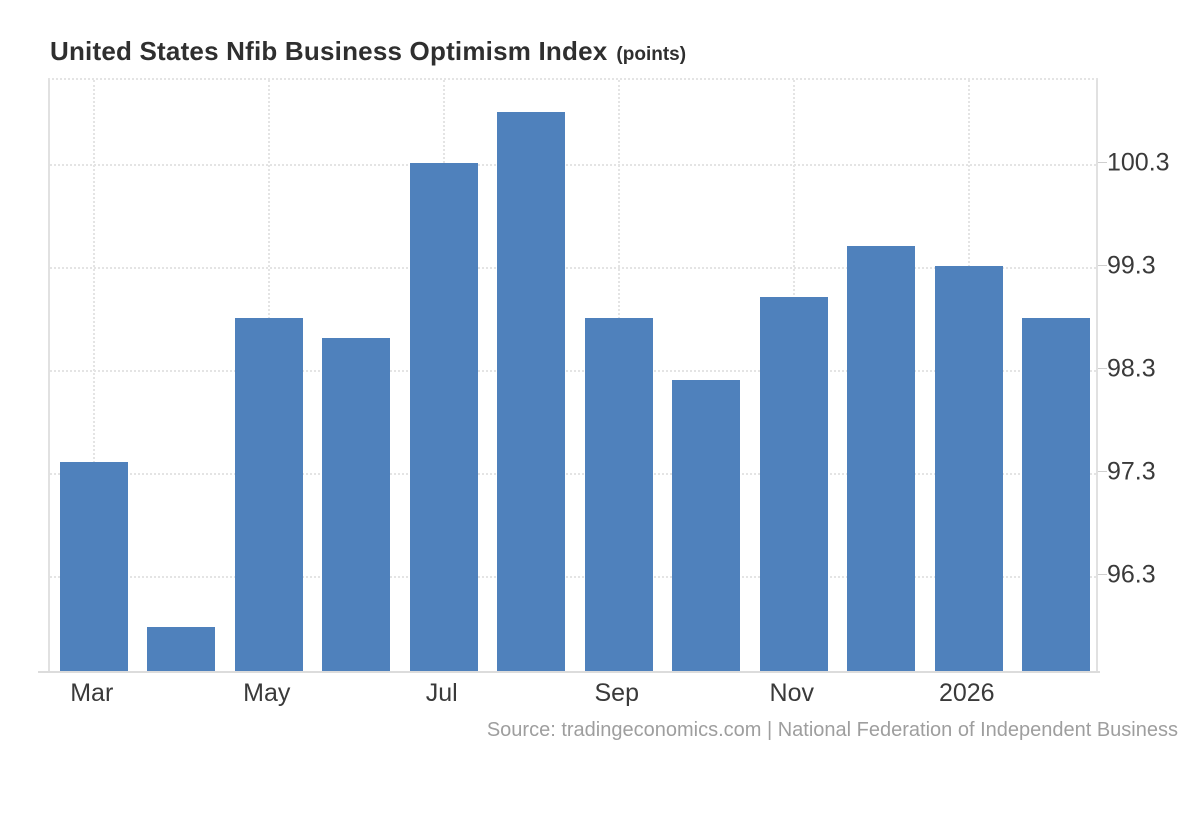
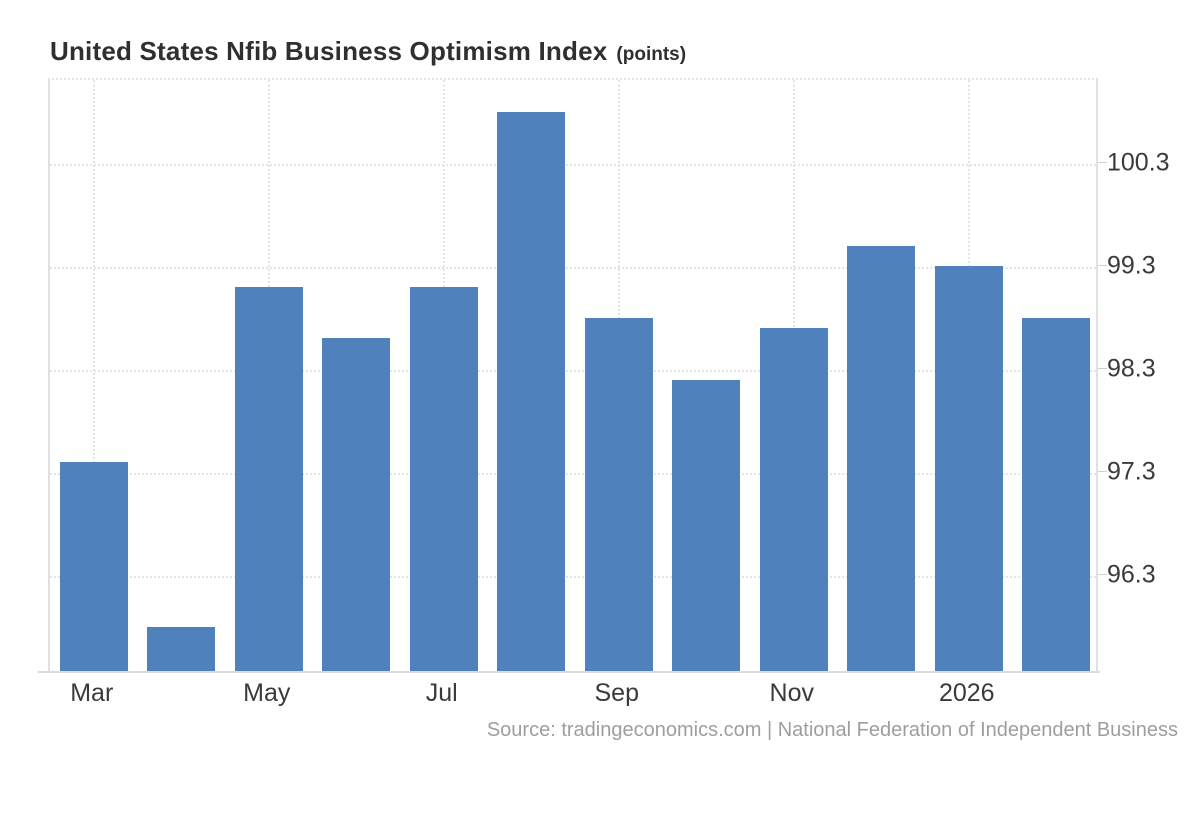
May: 98.8 -> 99.1
Jul: 100.3 -> 99.1
Nov: 99.0 -> 98.7
